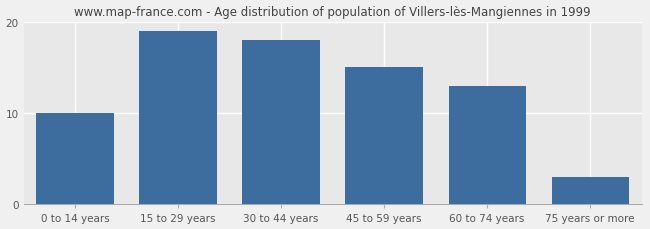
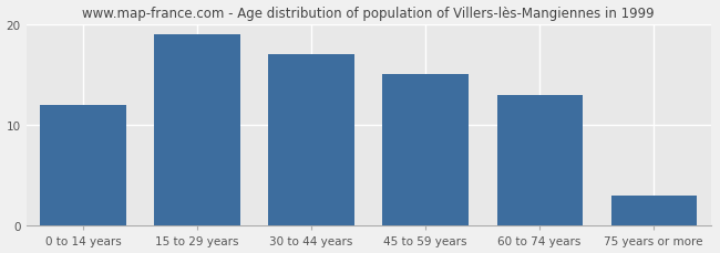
0 to 14 years: 10 -> 12
30 to 44 years: 18 -> 17
